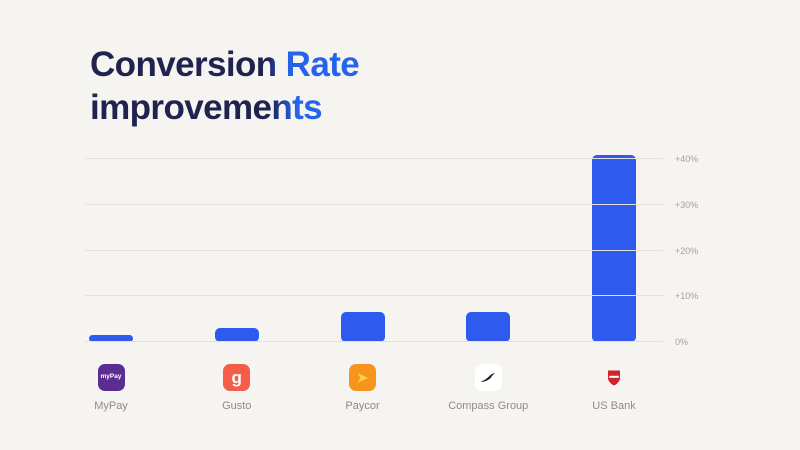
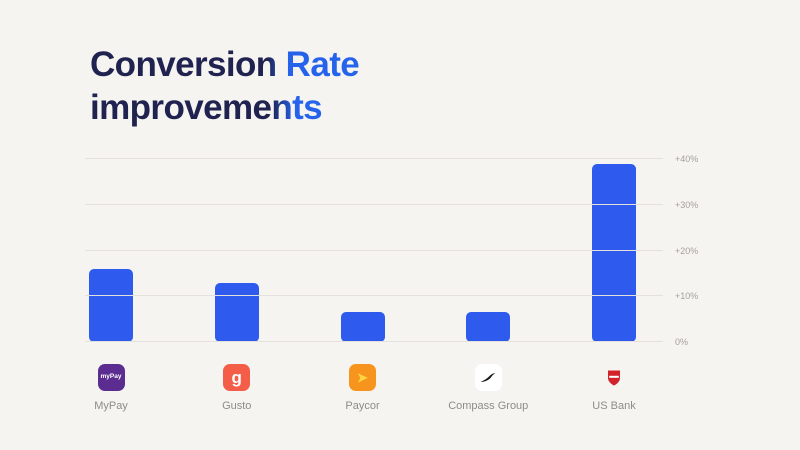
MyPay: 2% -> 16%
Gusto: 3% -> 13%
US Bank: 41% -> 39%
